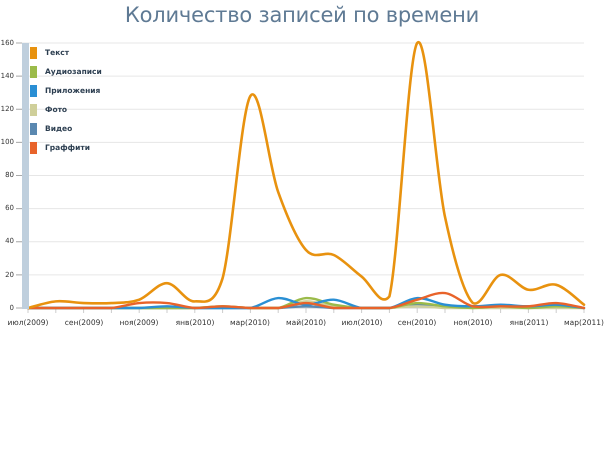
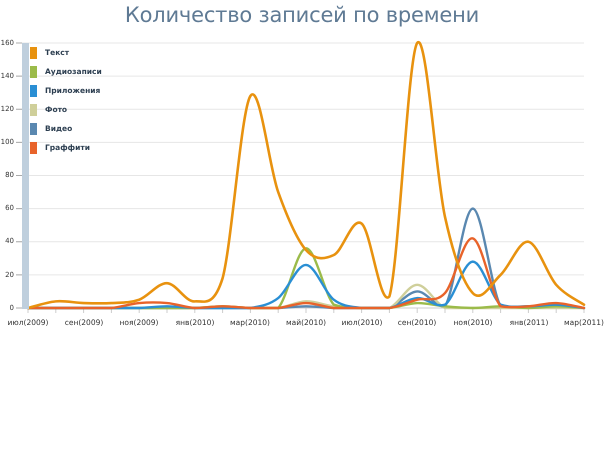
Аудиозаписи/май(2010): 6 -> 36
Приложения/май(2010): 2 -> 26
Текст/июл(2010): 19 -> 51
Фото/сен(2010): 1 -> 14
Видео/сен(2010): 2 -> 10
Текст/ноя(2010): 3 -> 9
Приложения/ноя(2010): 1 -> 28
Видео/ноя(2010): 1 -> 60
Граффити/ноя(2010): 1 -> 42
Текст/янв(2011): 11 -> 40
